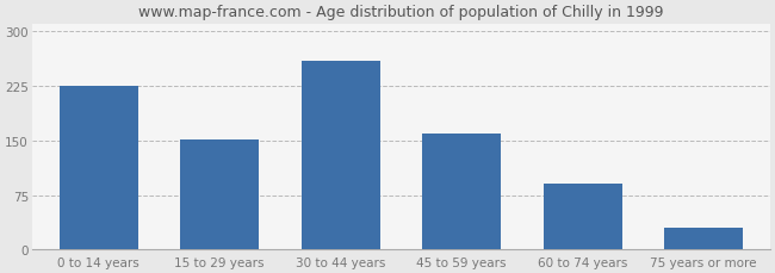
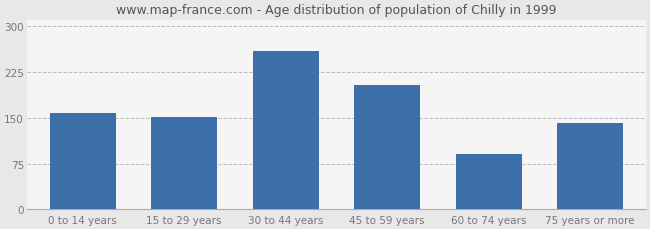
0 to 14 years: 225 -> 158
45 to 59 years: 160 -> 204
75 years or more: 30 -> 142
